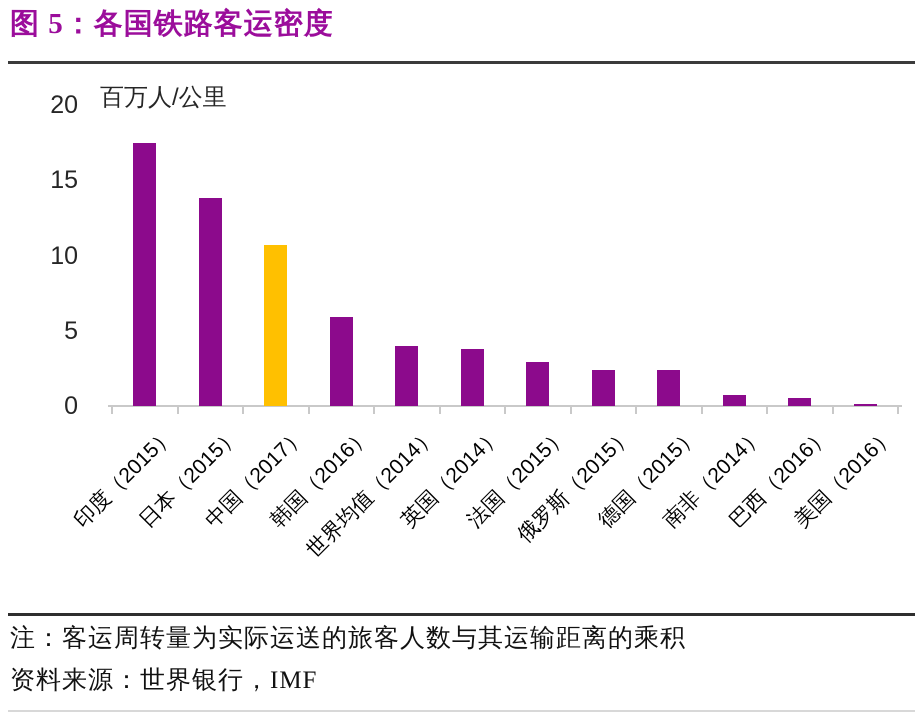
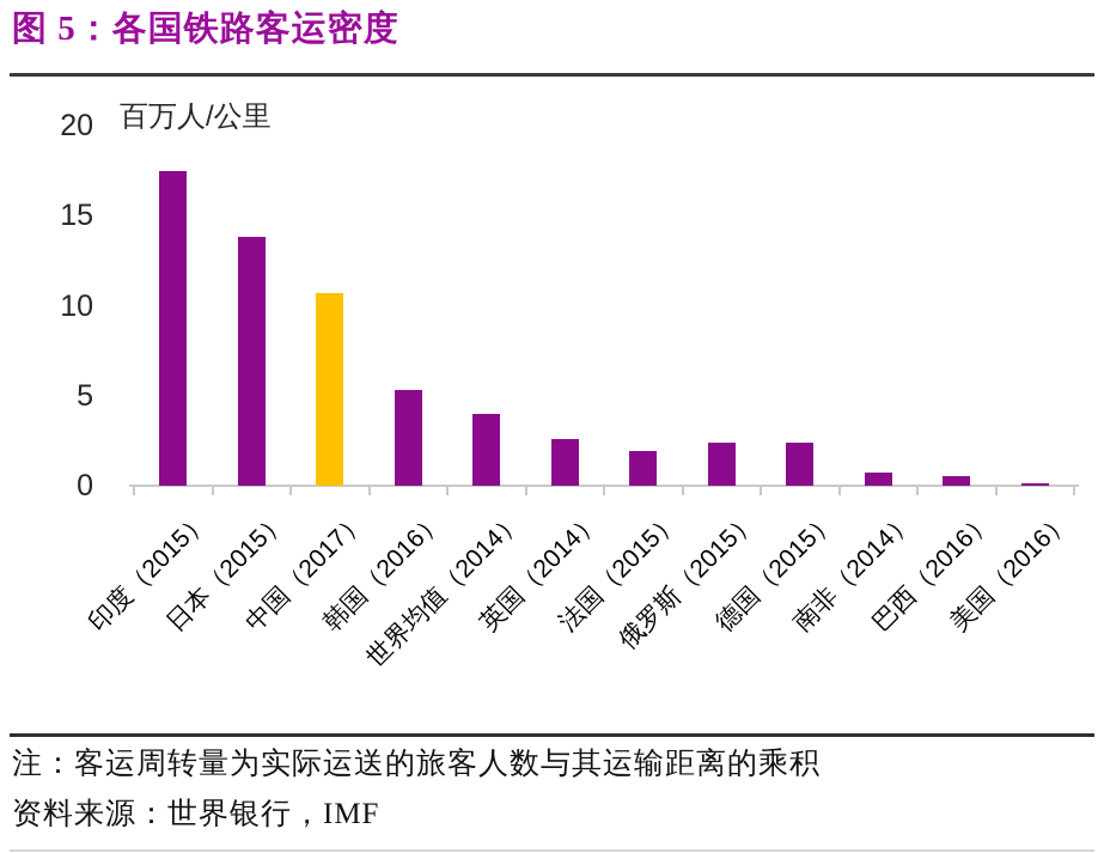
韩国（2016）: 5.9 -> 5.3
英国（2014）: 3.8 -> 2.6
法国（2015）: 2.9 -> 1.9
